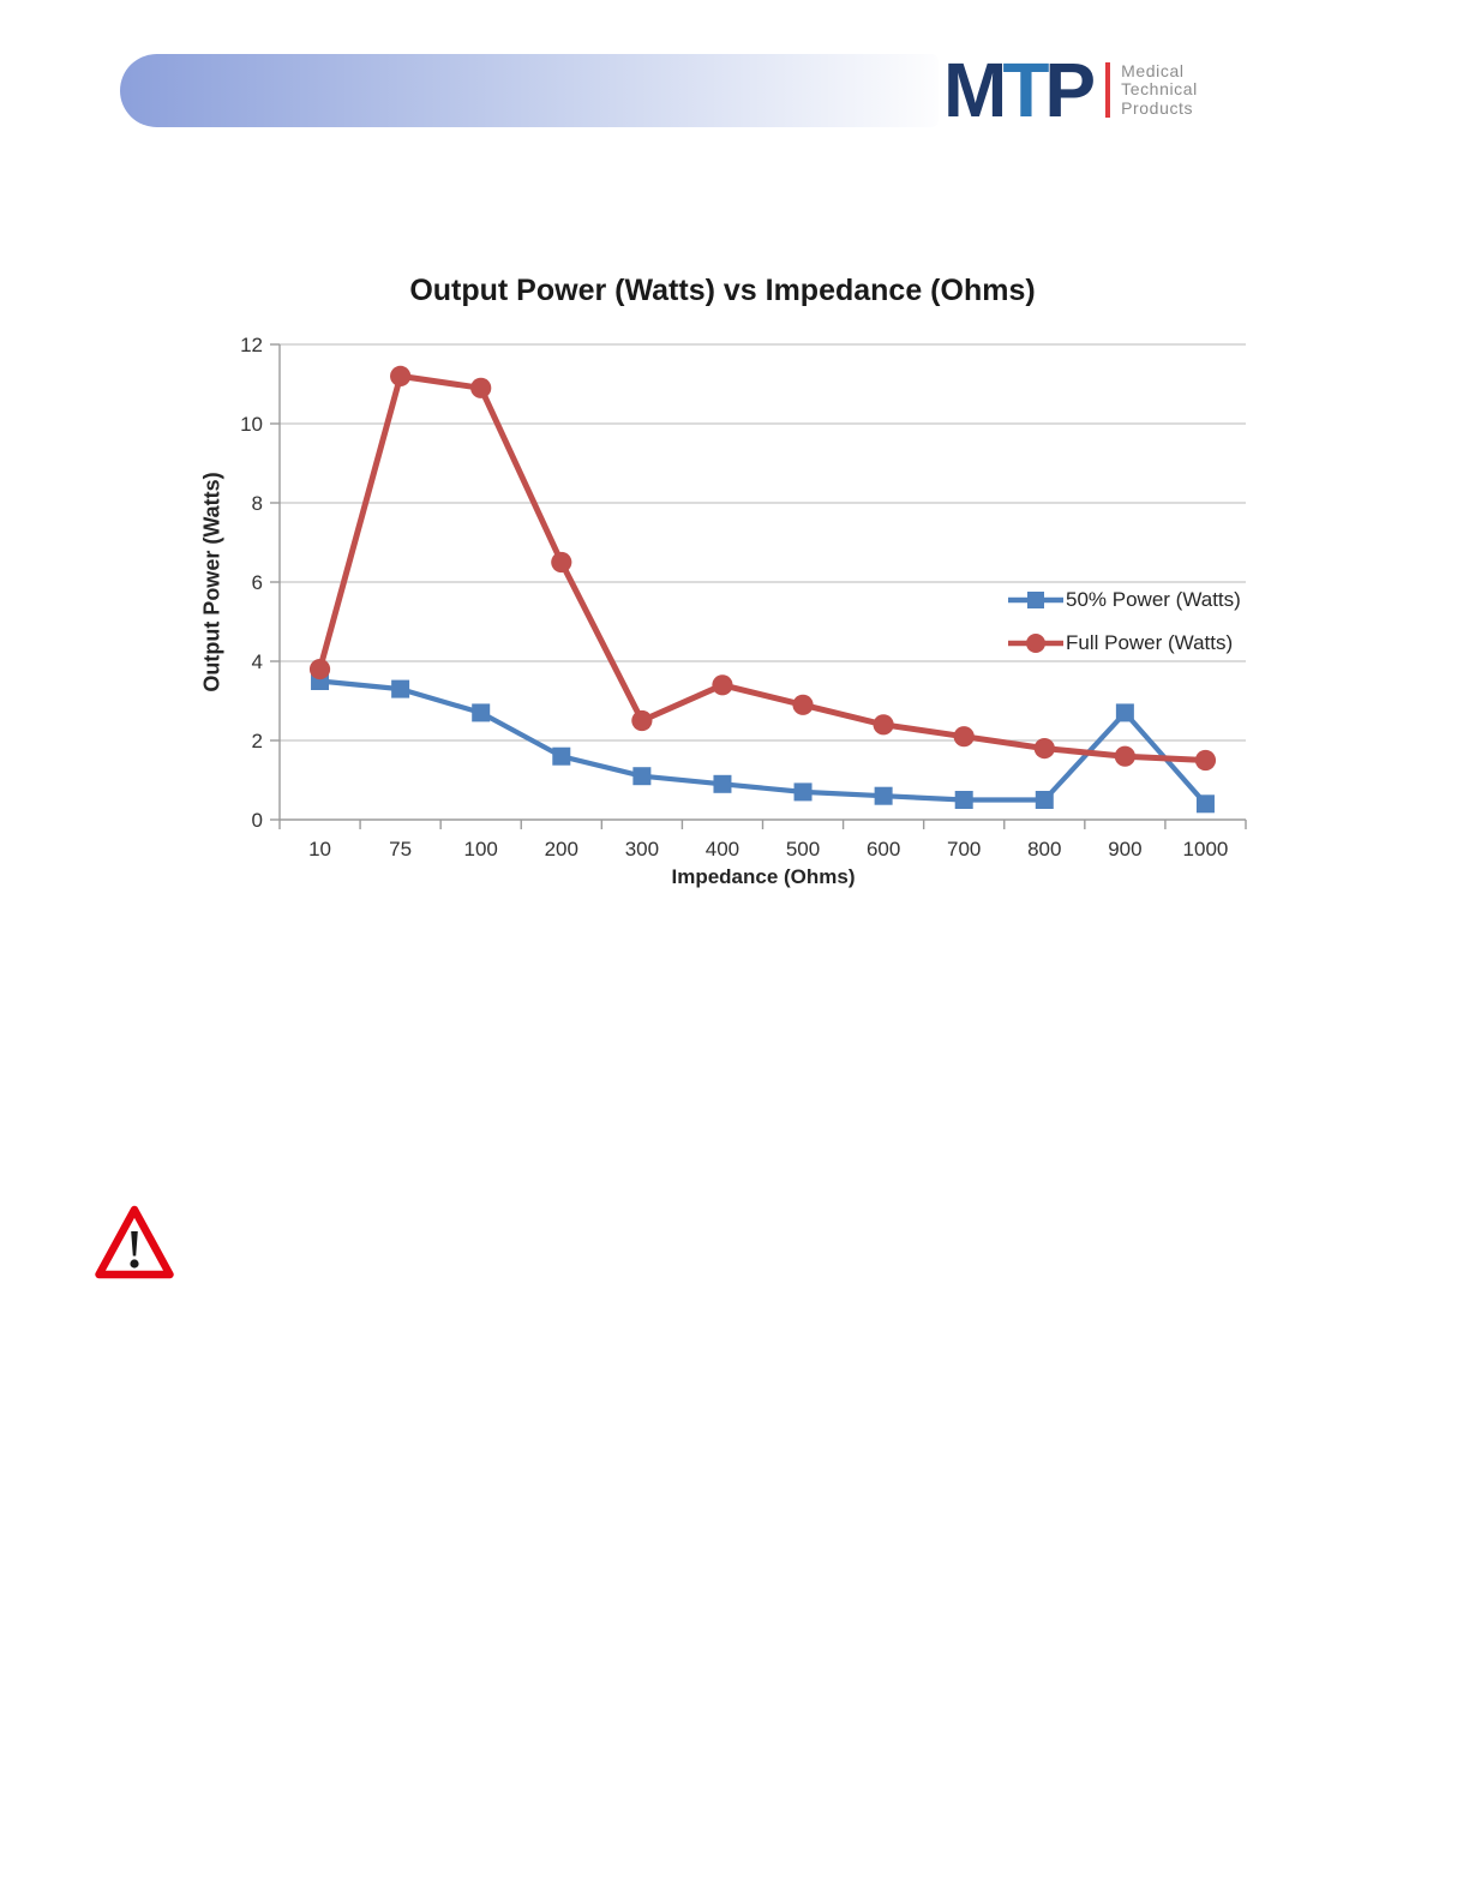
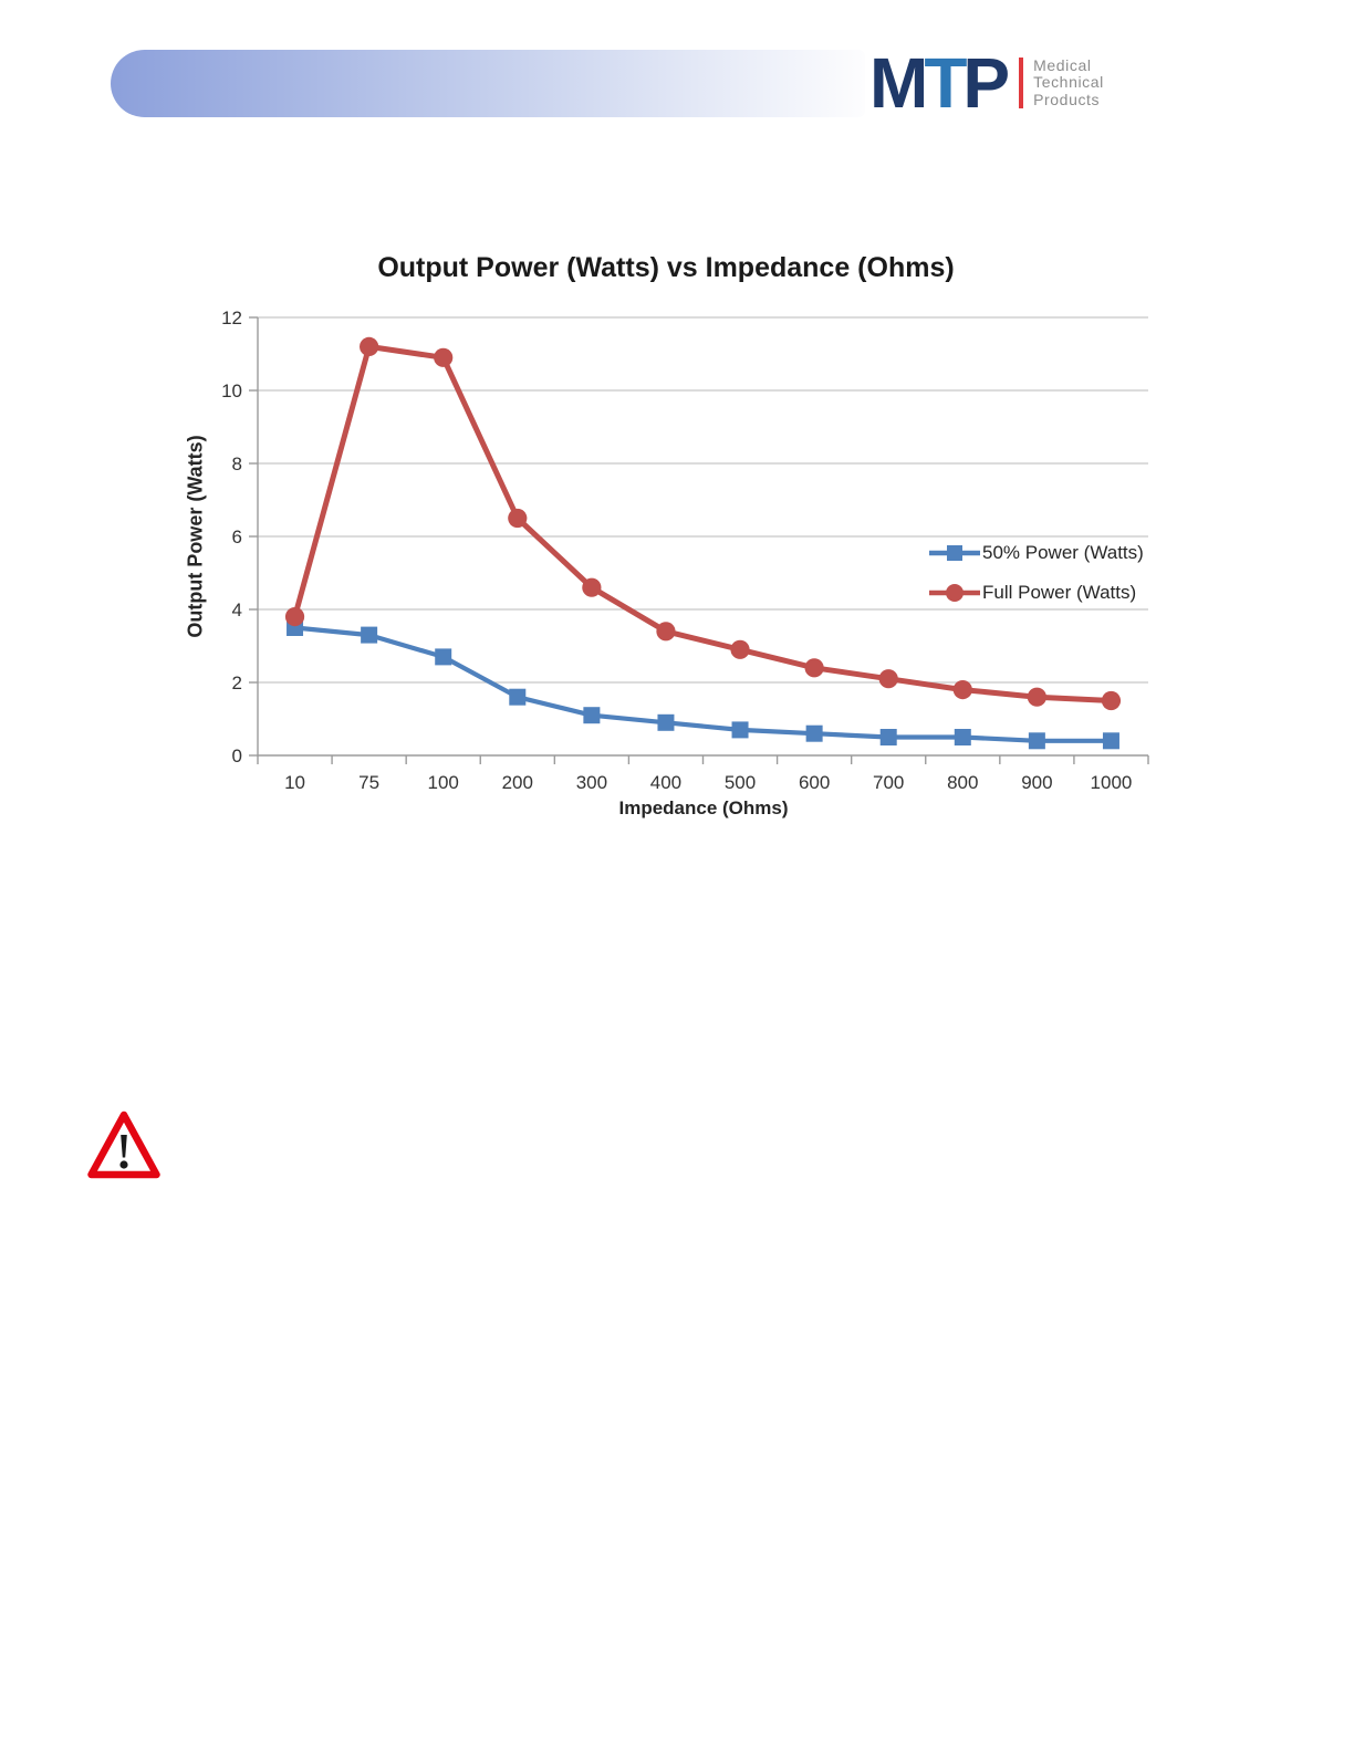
Full Power (Watts)/300: 2.5 -> 4.6
50% Power (Watts)/900: 2.7 -> 0.4
